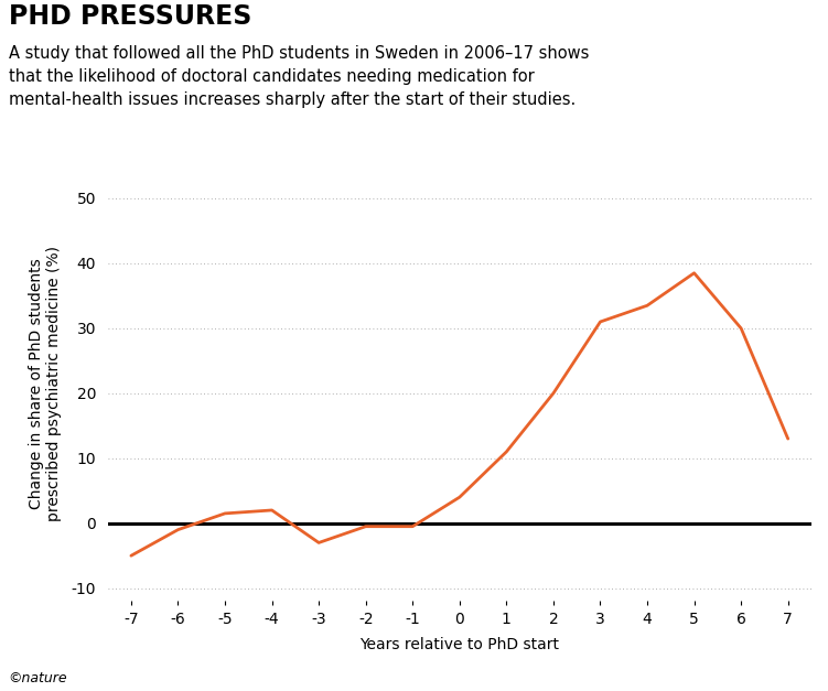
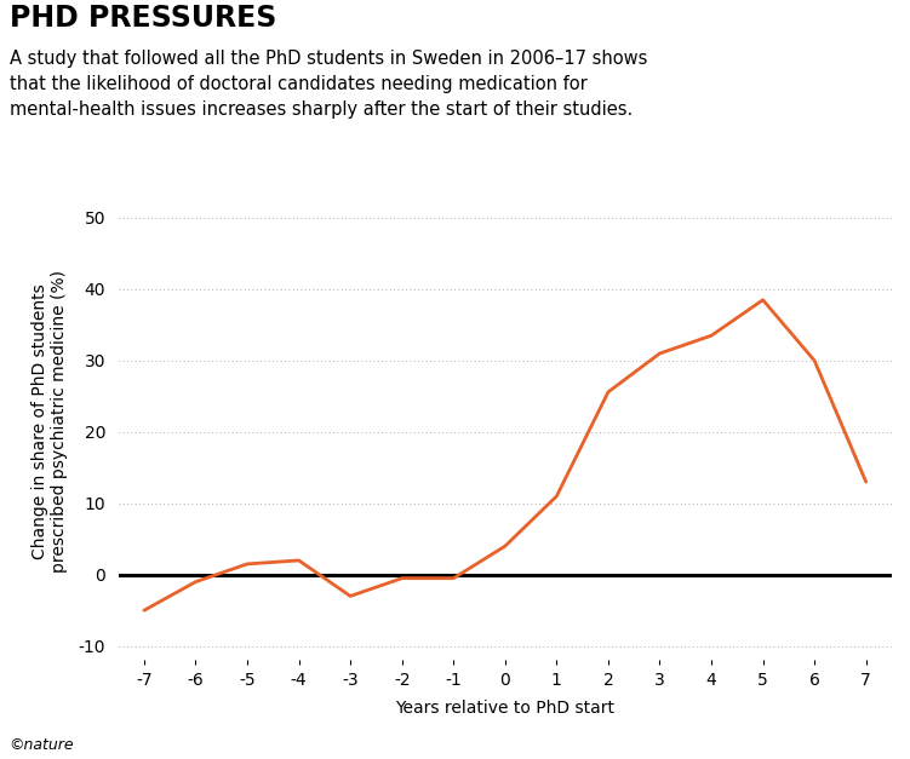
2: 20.0 -> 25.6
